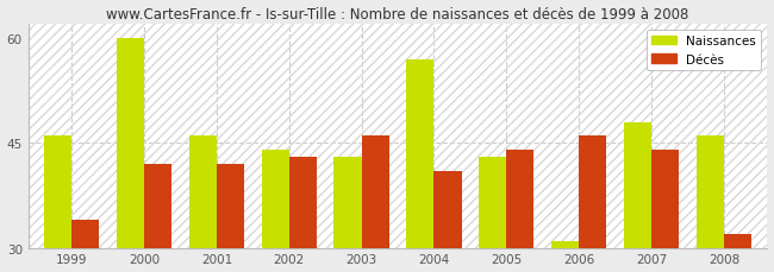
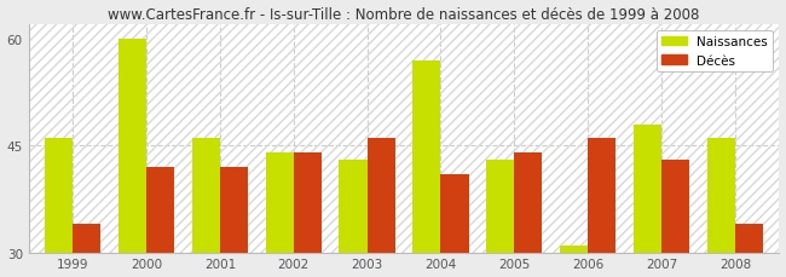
Décès/2002: 43 -> 44
Décès/2007: 44 -> 43
Décès/2008: 32 -> 34
